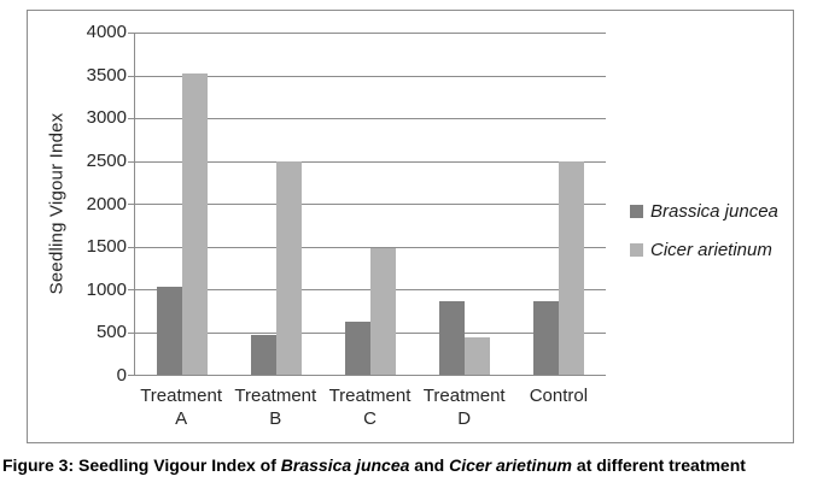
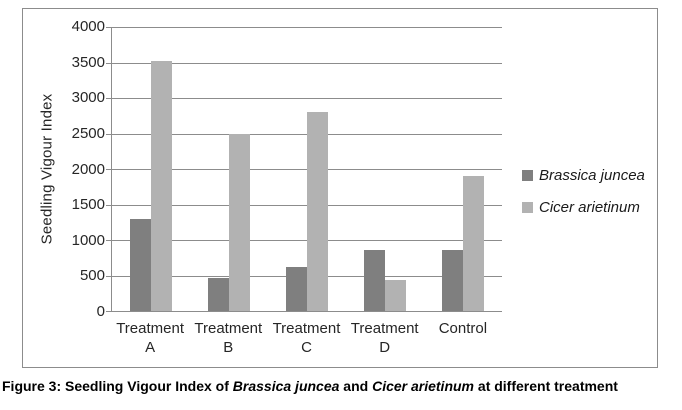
Brassica juncea/Treatment A: 1000 -> 1300
Cicer arietinum/Treatment C: 1500 -> 2800
Cicer arietinum/Control: 2500 -> 1900
